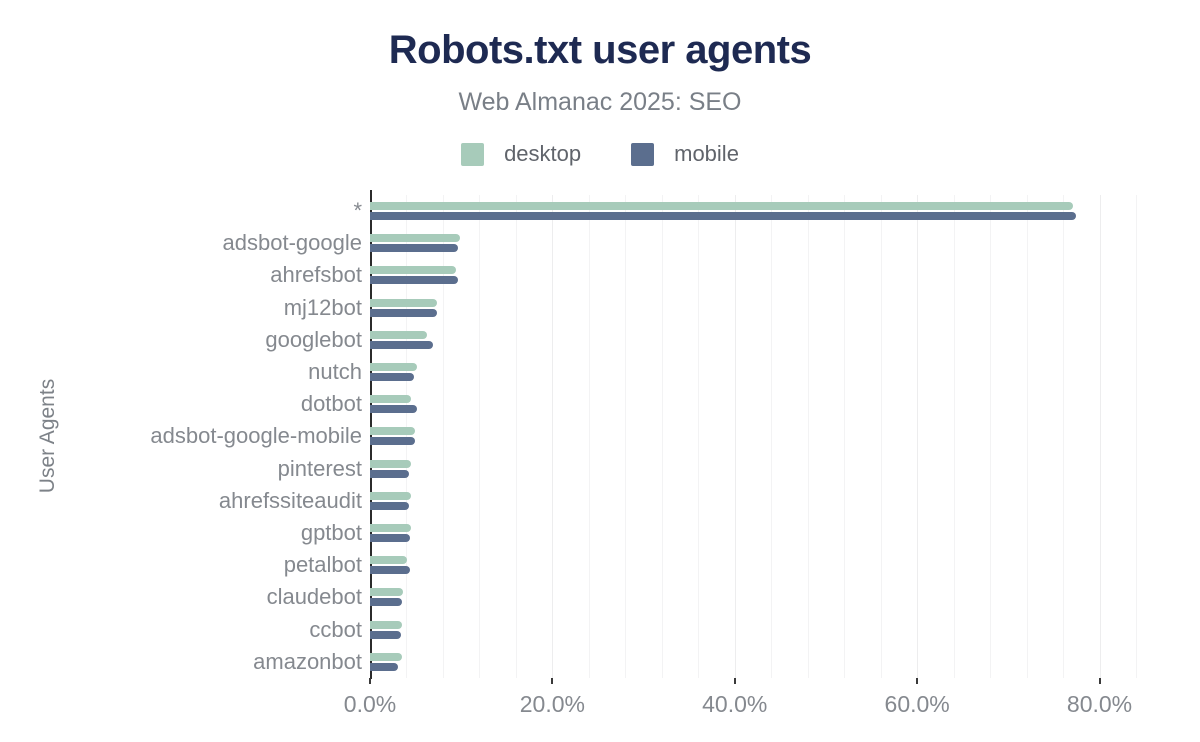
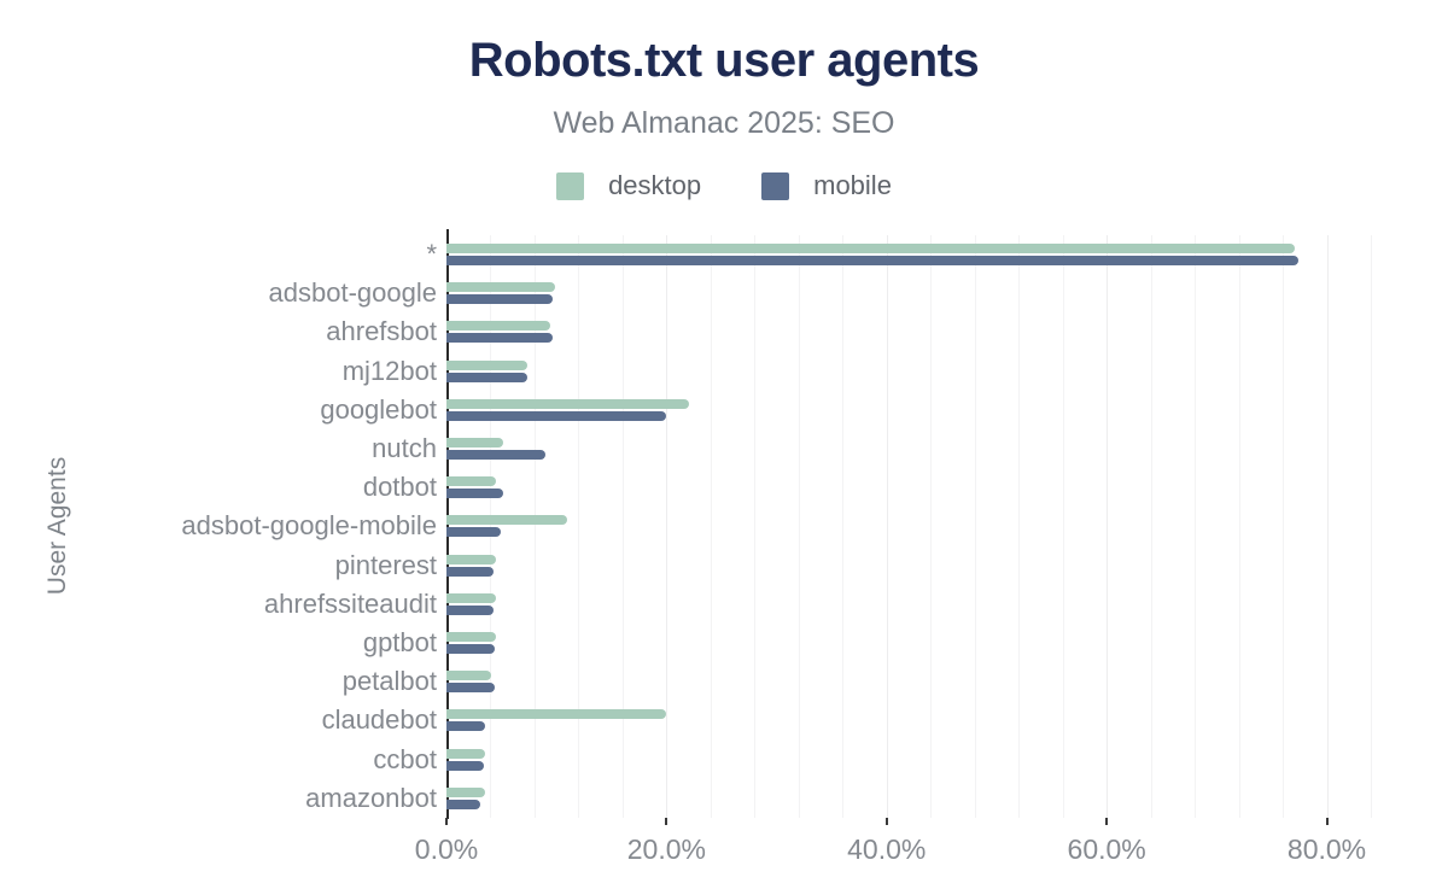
desktop/googlebot: 6% -> 22%
mobile/googlebot: 7% -> 20%
mobile/nutch: 5% -> 9%
desktop/adsbot-google-mobile: 5% -> 11%
desktop/claudebot: 4% -> 20%
